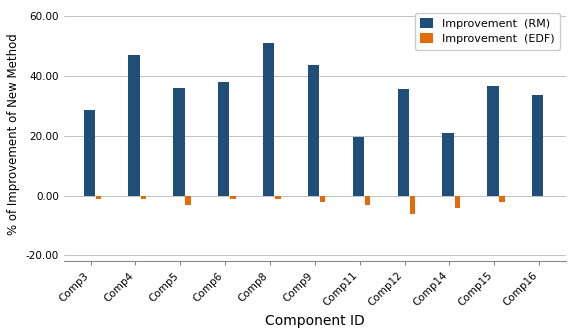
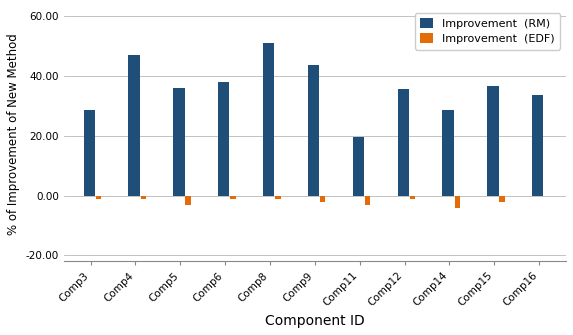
Improvement (EDF)/Comp12: -6 -> -1
Improvement (RM)/Comp14: 21.0 -> 28.5
